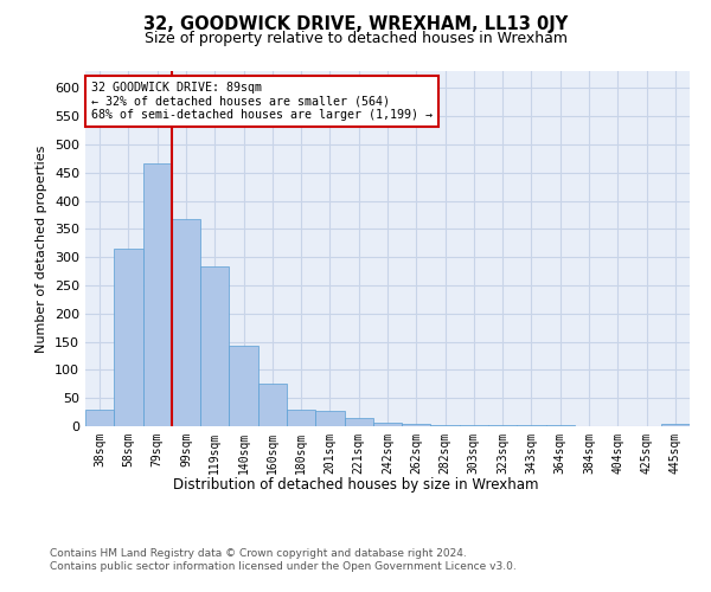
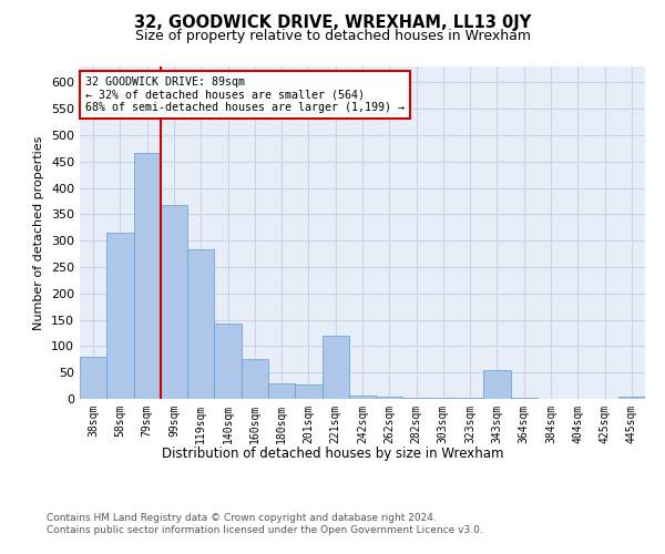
38sqm: 30 -> 80
221sqm: 15 -> 120
343sqm: 3 -> 55
